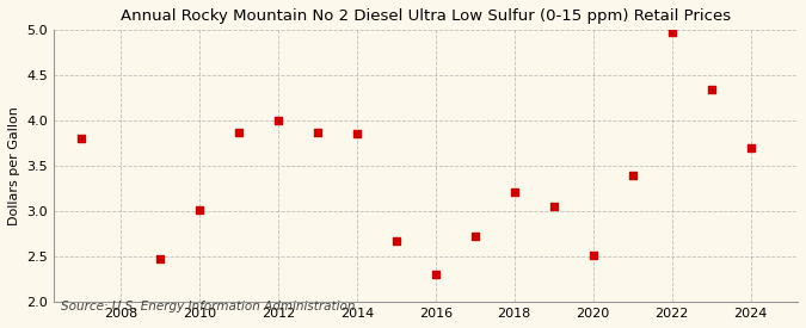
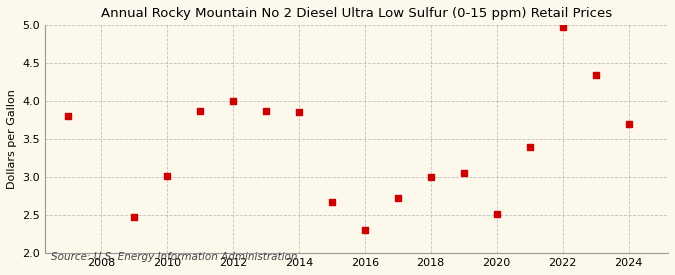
2018: 3.22 -> 3.00
